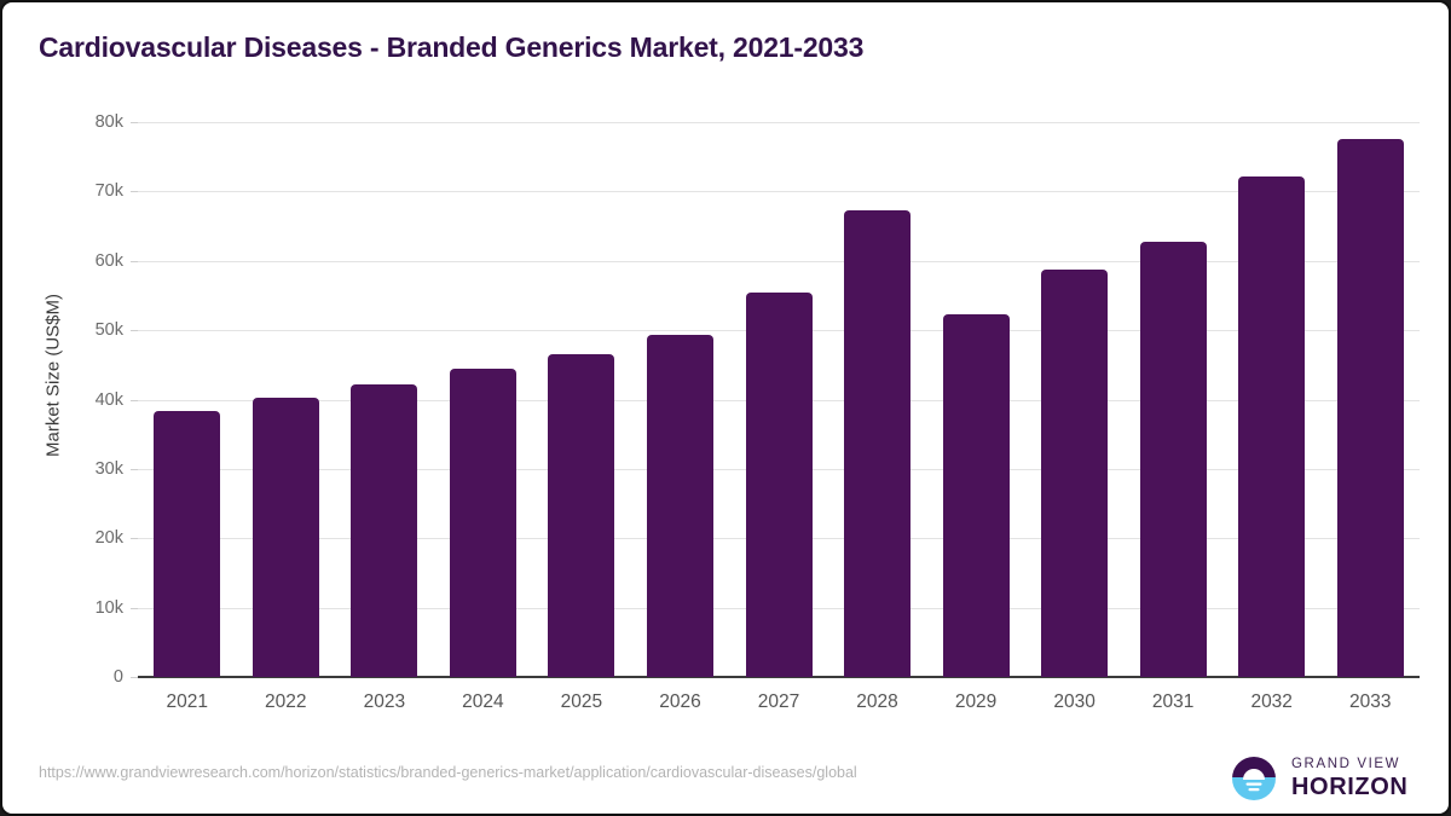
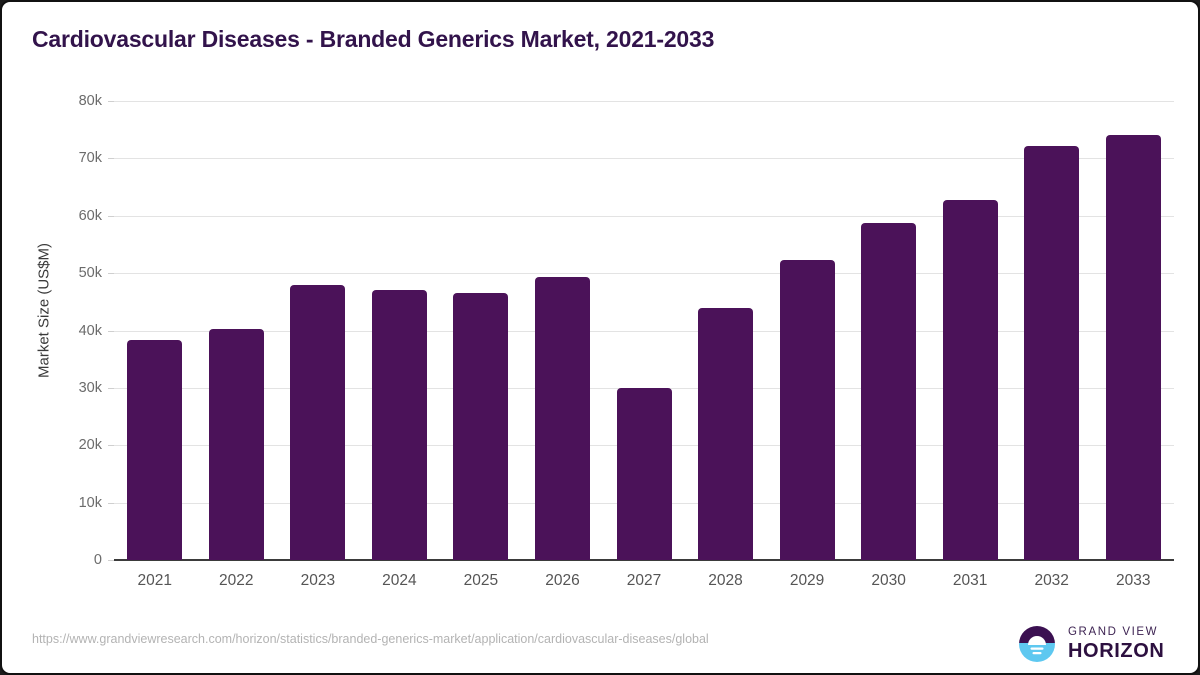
2023: 42k -> 48k
2024: 44k -> 47k
2027: 55k -> 30k
2028: 67k -> 44k
2033: 78k -> 74k
